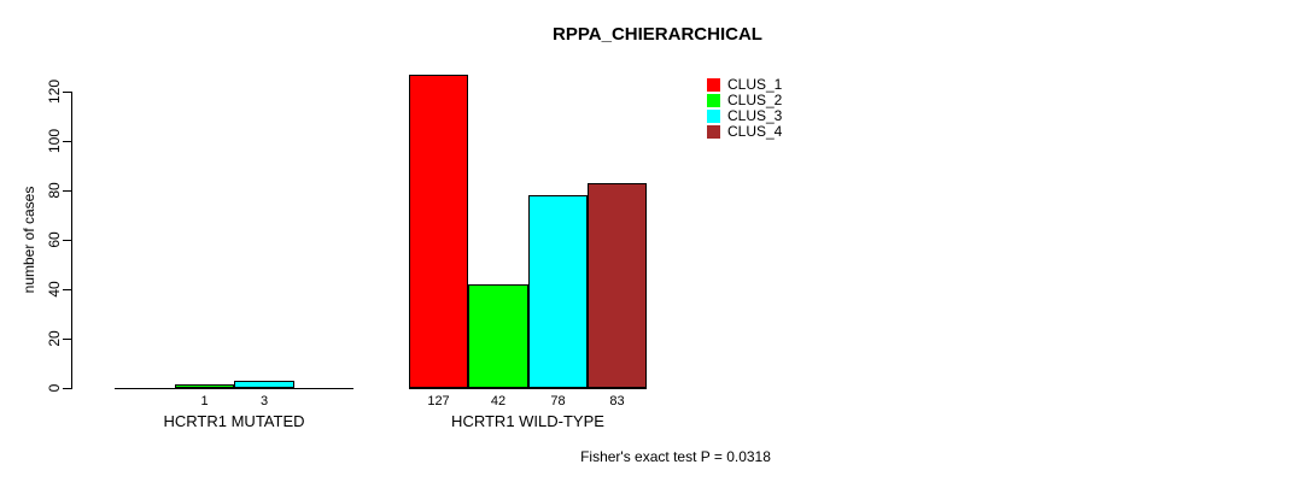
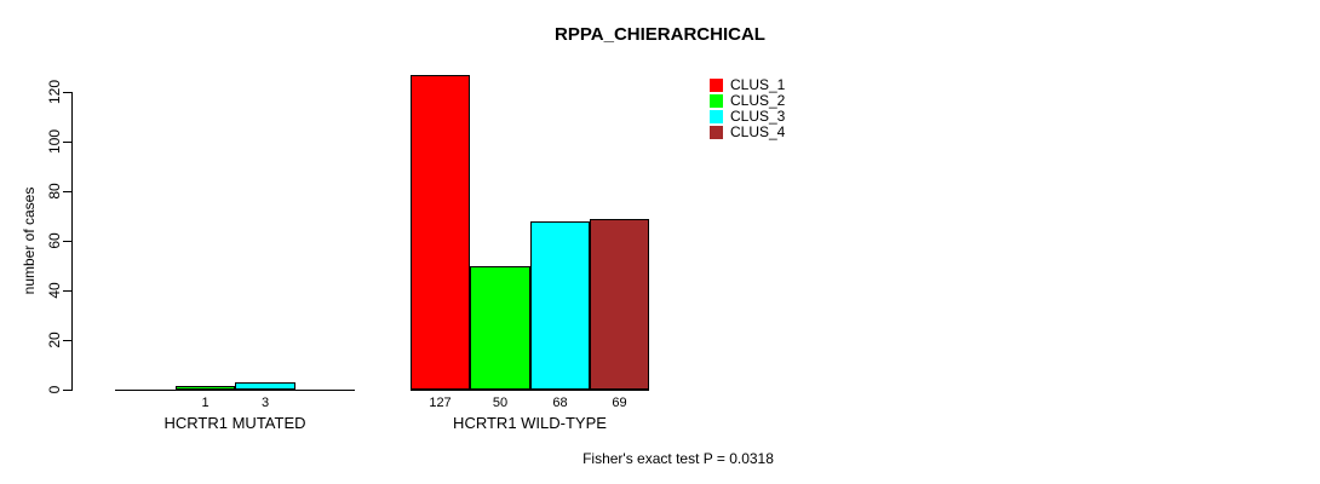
CLUS_2/HCRTR1 WILD-TYPE: 42 -> 50
CLUS_3/HCRTR1 WILD-TYPE: 78 -> 68
CLUS_4/HCRTR1 WILD-TYPE: 83 -> 69
